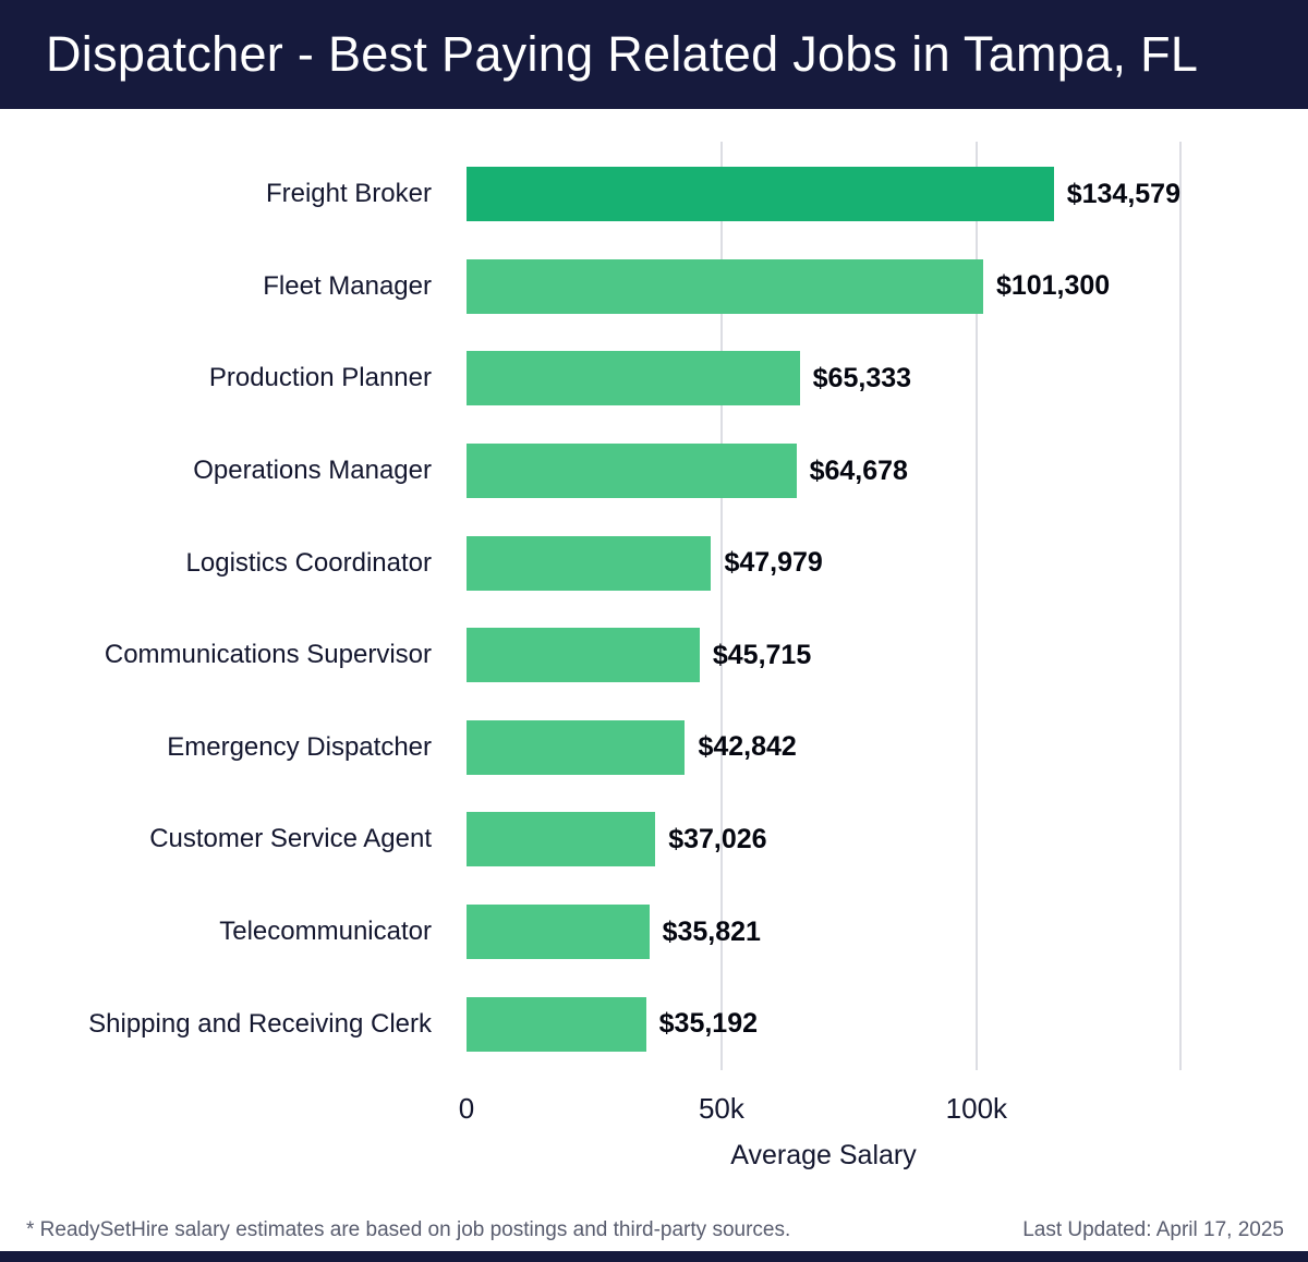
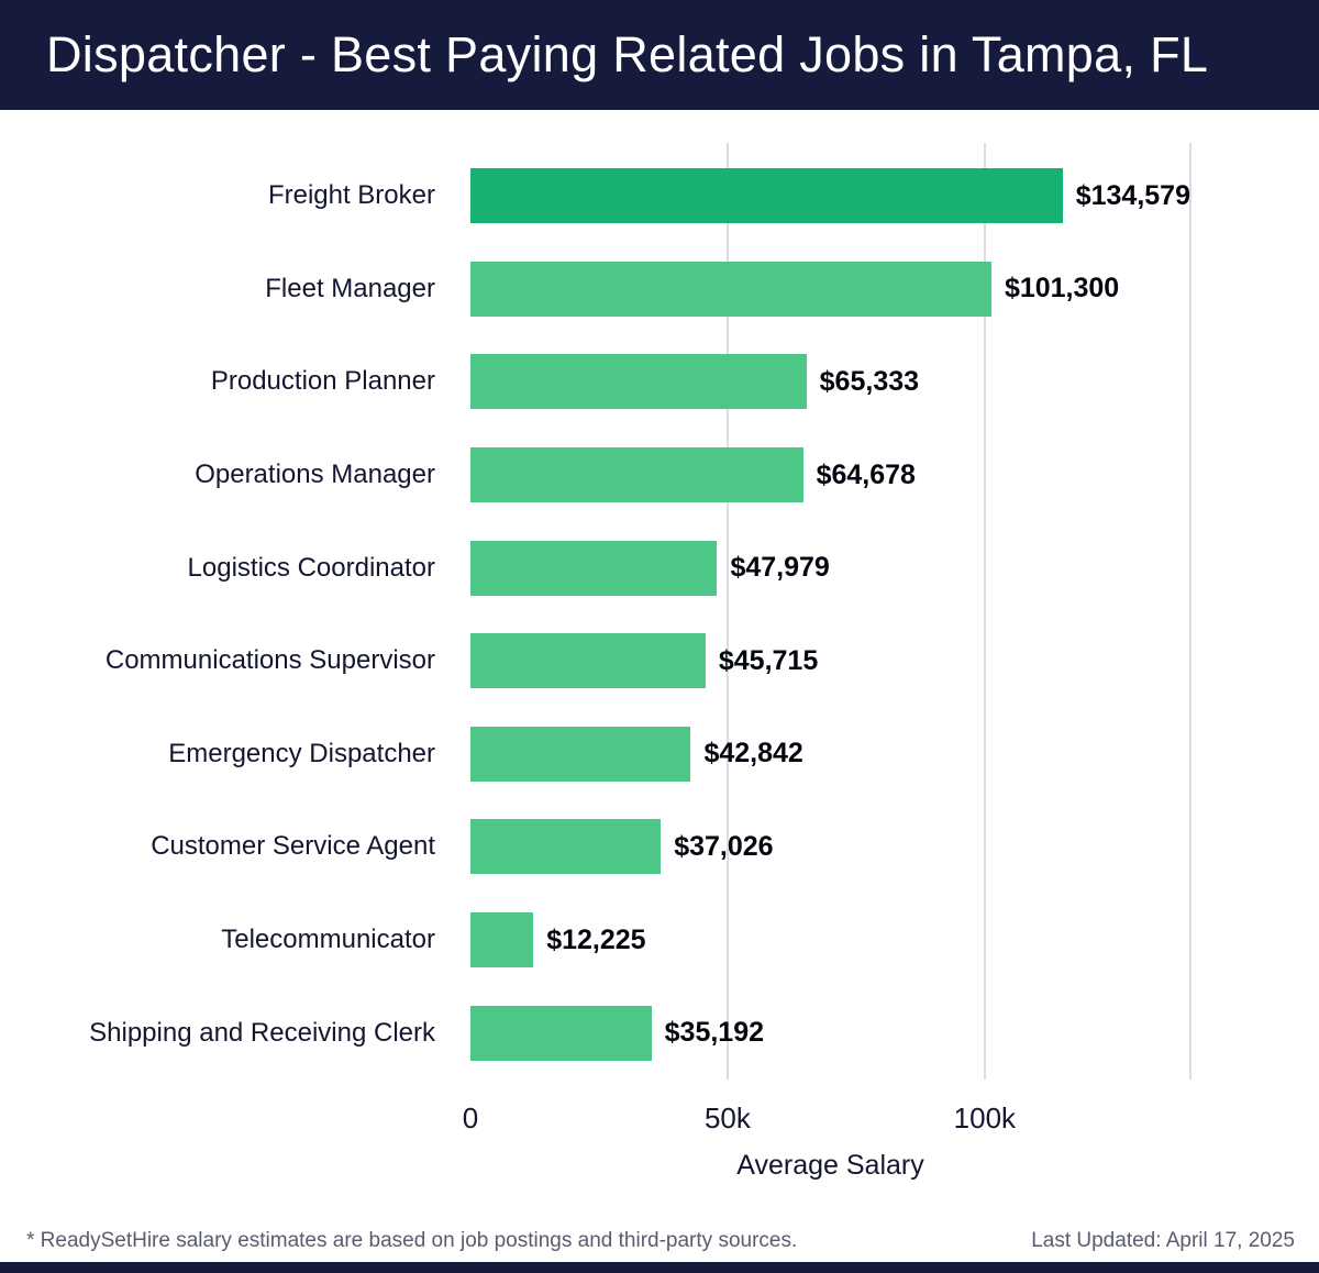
Telecommunicator: $35,821 -> $12,225
